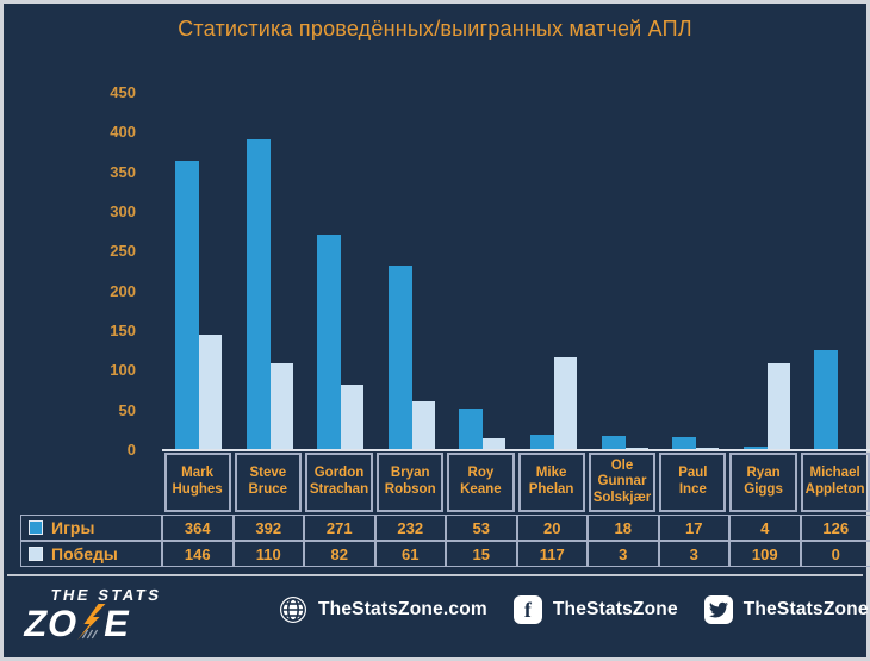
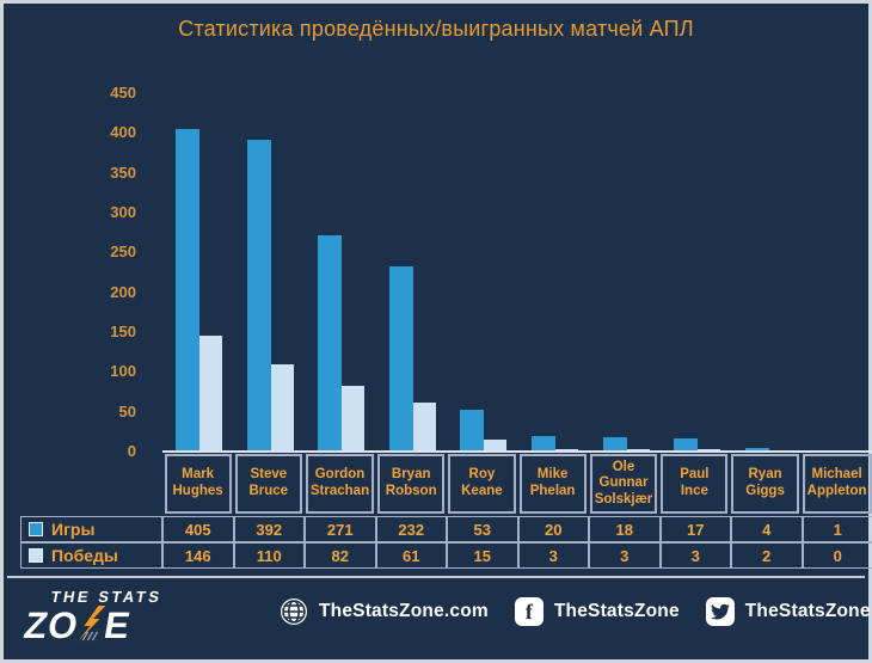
Игры/Mark Hughes: 364 -> 405
Победы/Mike Phelan: 117 -> 3
Победы/Ryan Giggs: 109 -> 2
Игры/Michael Appleton: 126 -> 1
